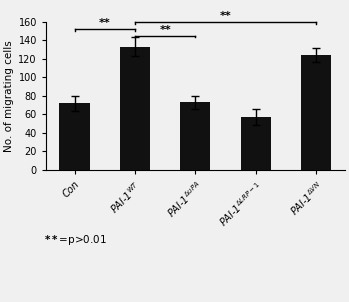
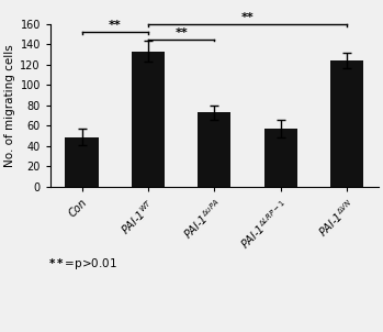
Con: 72 -> 49
